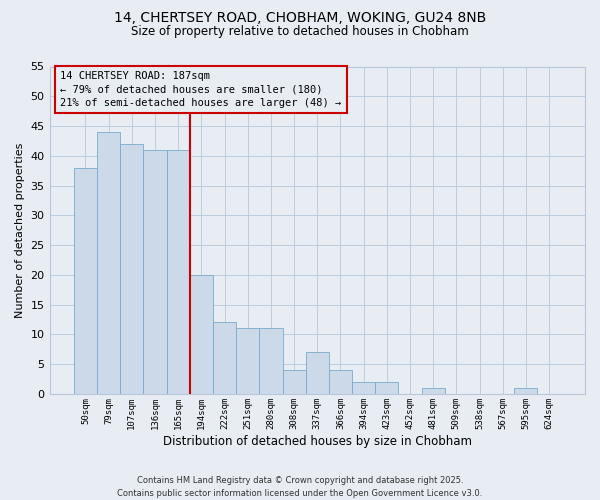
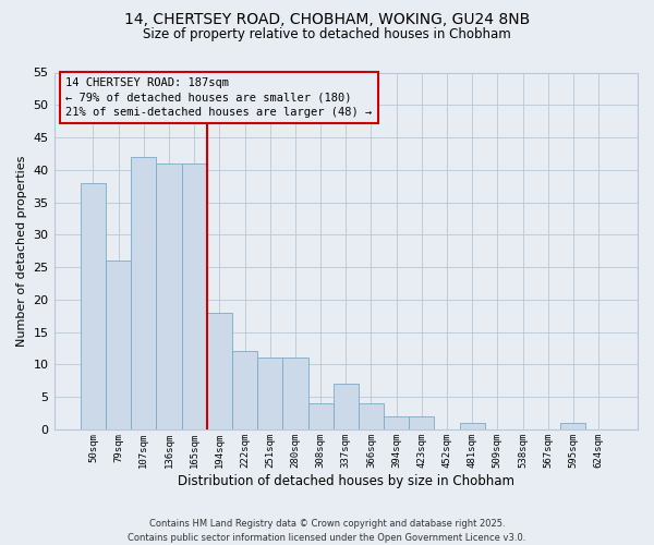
79sqm: 44 -> 26
194sqm: 20 -> 18
